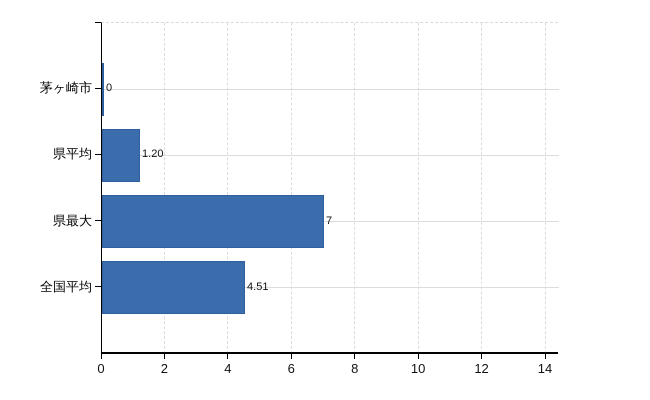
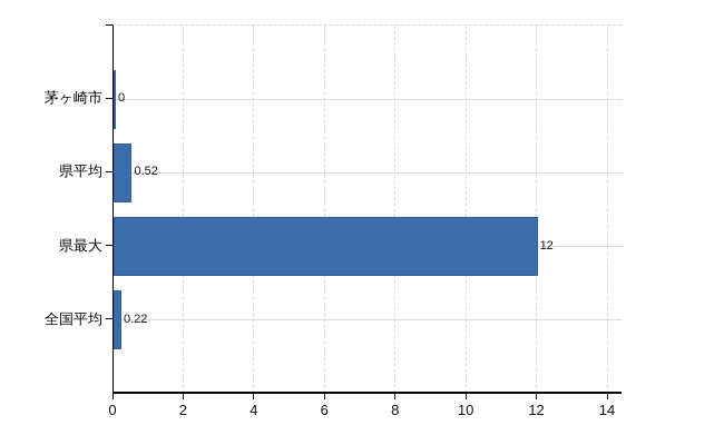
県平均: 1.20 -> 0.52
県最大: 7 -> 12
全国平均: 4.51 -> 0.22
